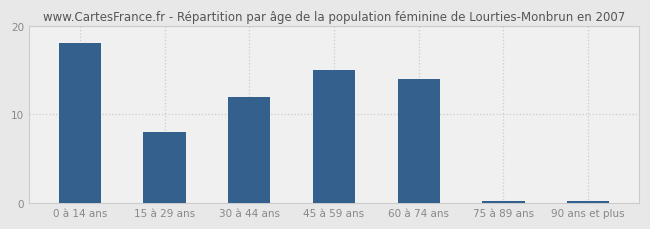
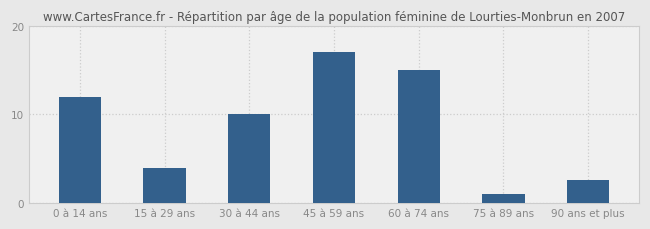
0 à 14 ans: 18.0 -> 12.0
15 à 29 ans: 8.0 -> 4.0
30 à 44 ans: 12.0 -> 10.0
45 à 59 ans: 15.0 -> 17.0
60 à 74 ans: 14.0 -> 15.0
75 à 89 ans: 0.2 -> 1.0
90 ans et plus: 0.2 -> 2.6
